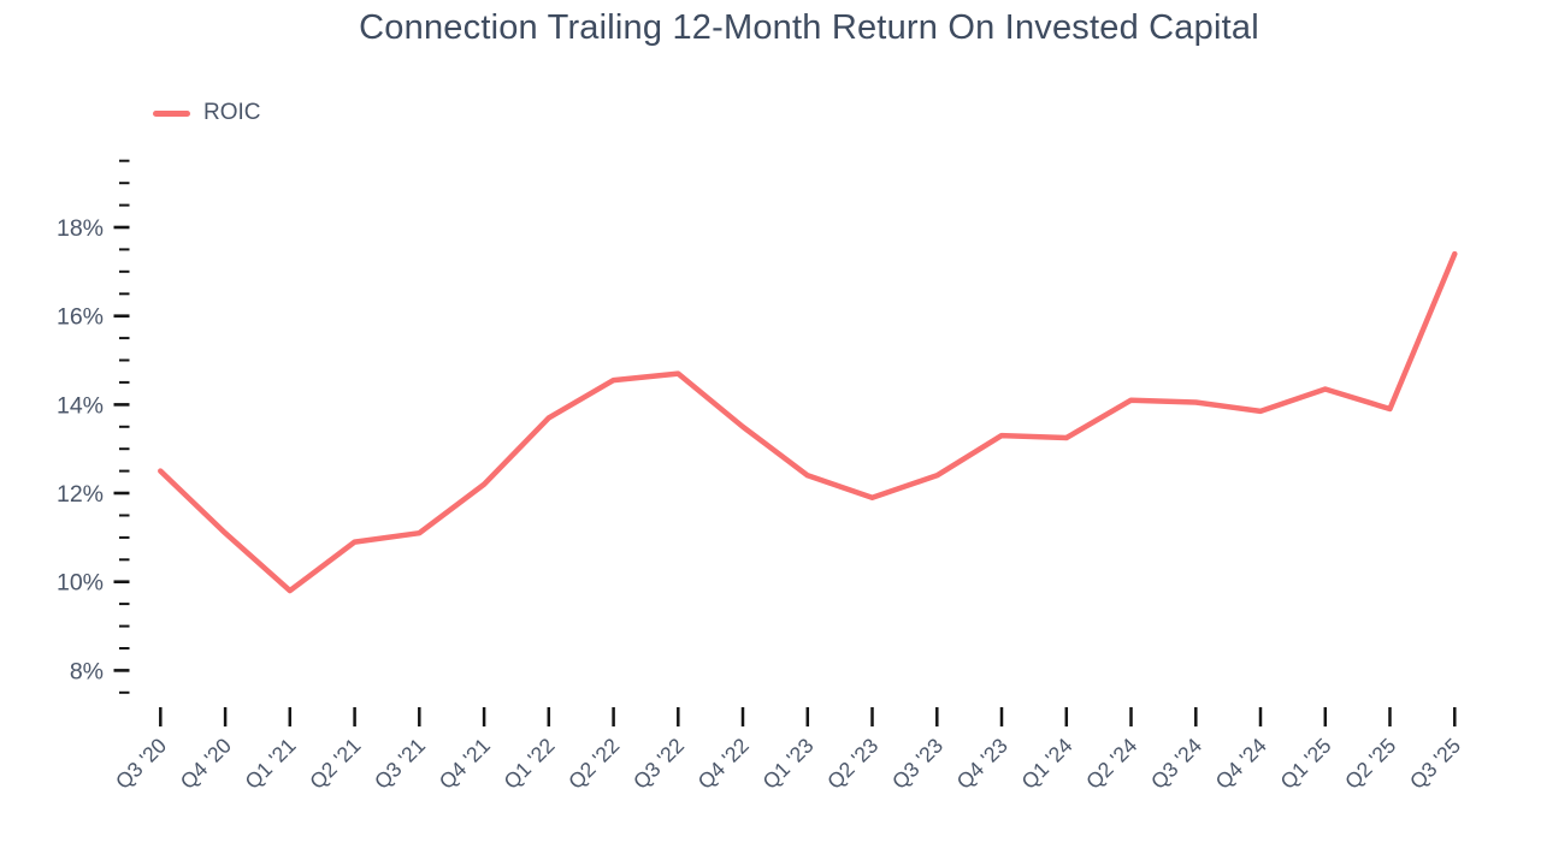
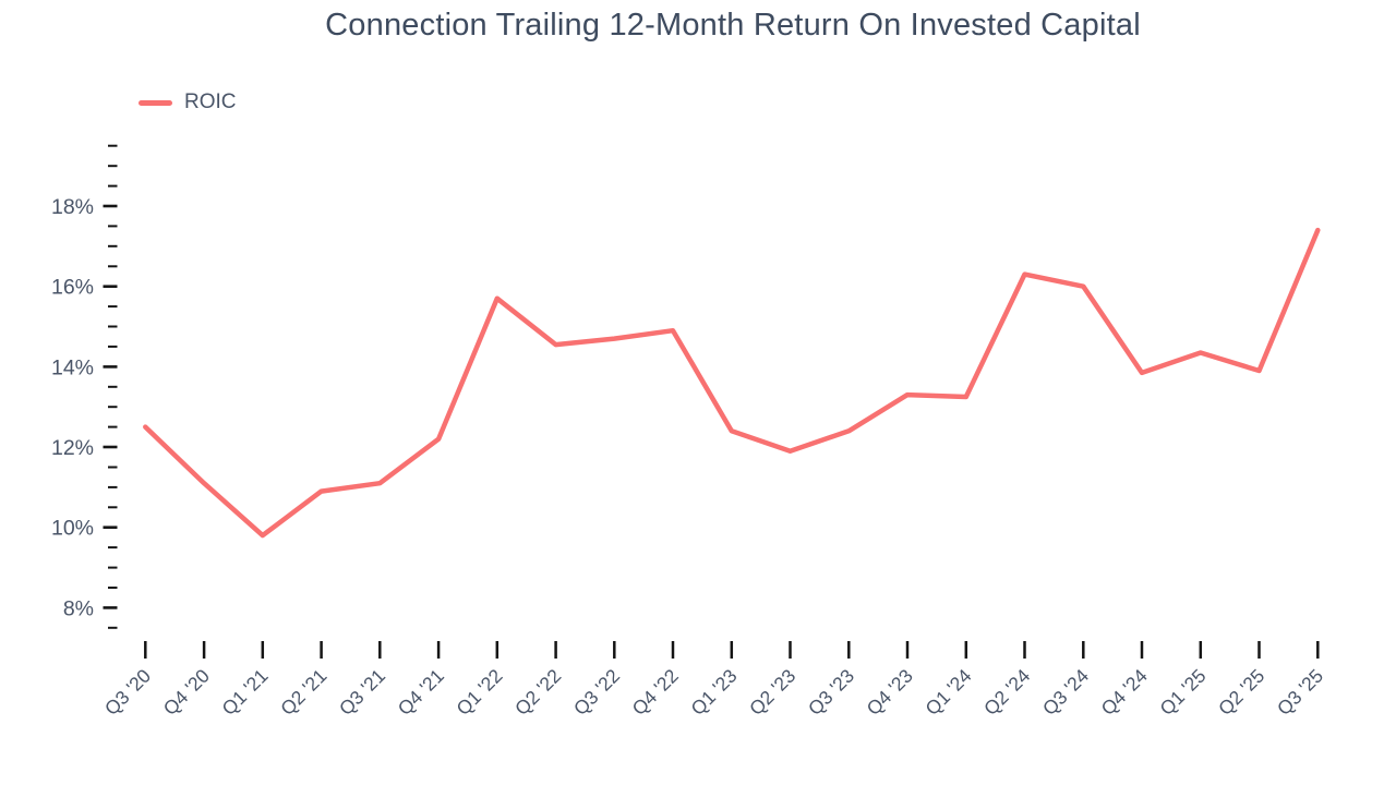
Q1 '22: 13.7% -> 15.7%
Q4 '22: 13.5% -> 14.9%
Q2 '24: 14.1% -> 16.3%
Q3 '24: 14.1% -> 16.0%
